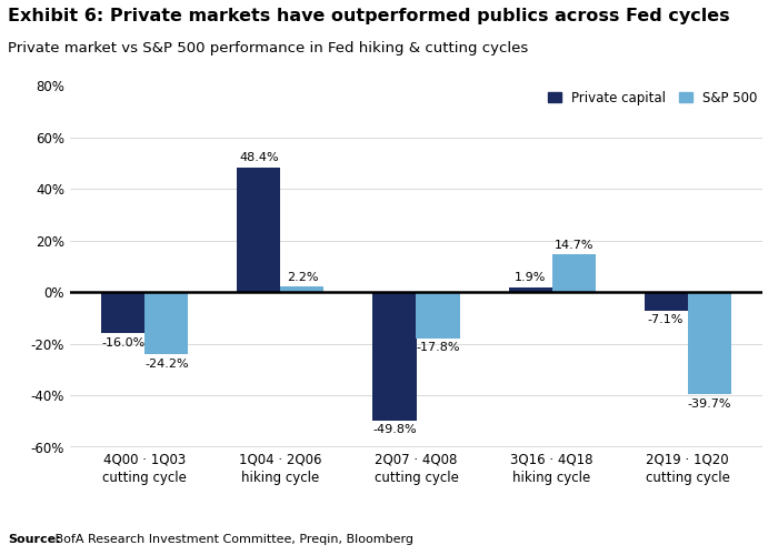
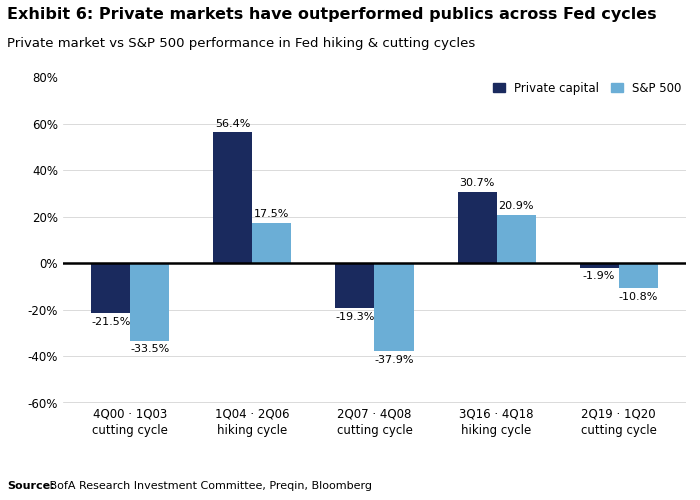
Private capital/4Q00 · 1Q03 cutting cycle: -16.0% -> -21.5%
S&P 500/4Q00 · 1Q03 cutting cycle: -24.2% -> -33.5%
Private capital/1Q04 · 2Q06 hiking cycle: 48.4% -> 56.4%
S&P 500/1Q04 · 2Q06 hiking cycle: 2.2% -> 17.5%
Private capital/2Q07 · 4Q08 cutting cycle: -49.8% -> -19.3%
S&P 500/2Q07 · 4Q08 cutting cycle: -17.8% -> -37.9%
Private capital/3Q16 · 4Q18 hiking cycle: 1.9% -> 30.7%
S&P 500/3Q16 · 4Q18 hiking cycle: 14.7% -> 20.9%
Private capital/2Q19 · 1Q20 cutting cycle: -7.1% -> -1.9%
S&P 500/2Q19 · 1Q20 cutting cycle: -39.7% -> -10.8%
